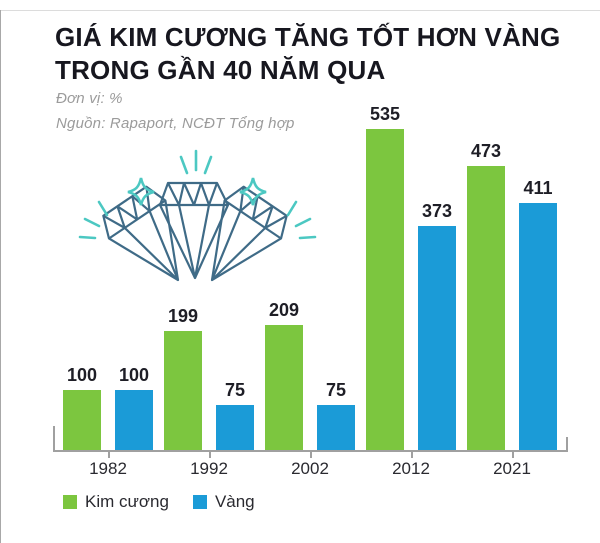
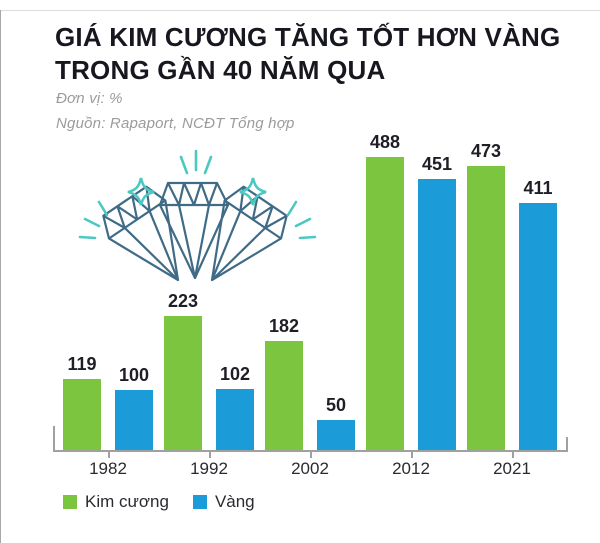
Kim cương/1982: 100 -> 119
Kim cương/1992: 199 -> 223
Vàng/1992: 75 -> 102
Kim cương/2002: 209 -> 182
Vàng/2002: 75 -> 50
Kim cương/2012: 535 -> 488
Vàng/2012: 373 -> 451
